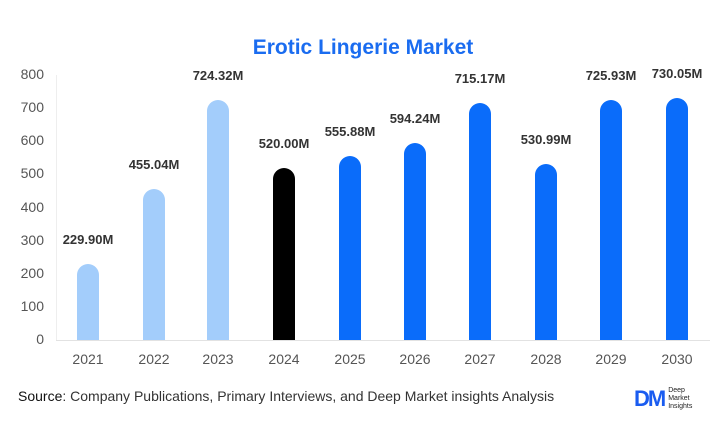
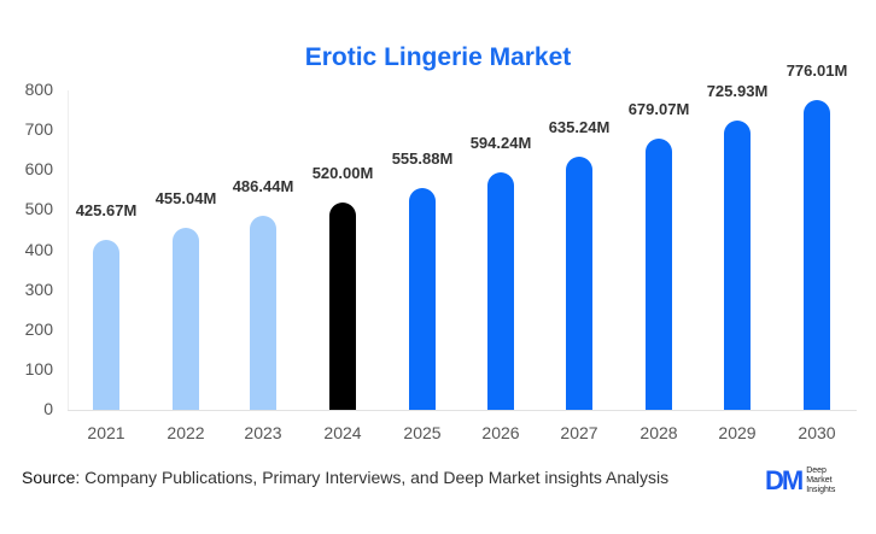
2021: 229.90M -> 425.67M
2023: 724.32M -> 486.44M
2027: 715.17M -> 635.24M
2028: 530.99M -> 679.07M
2030: 730.05M -> 776.01M
